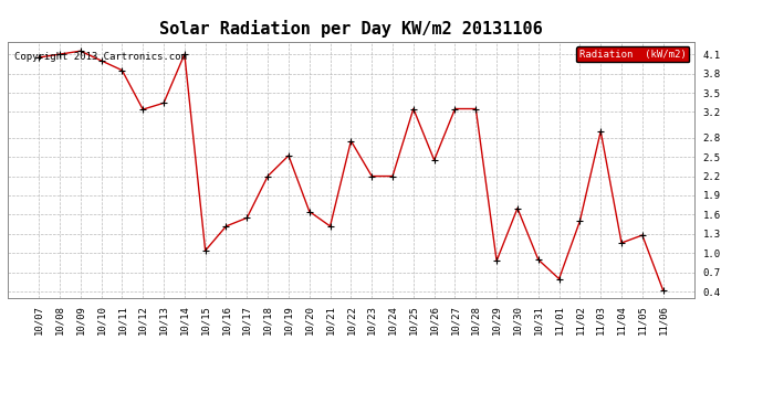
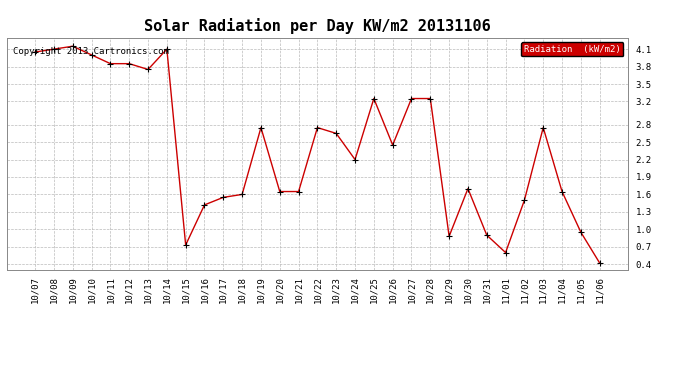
10/12: 3.24 -> 3.85
10/13: 3.34 -> 3.75
10/15: 1.04 -> 0.73
10/18: 2.20 -> 1.60
10/19: 2.52 -> 2.75
10/21: 1.42 -> 1.65
10/23: 2.20 -> 2.65
11/03: 2.90 -> 2.75
11/04: 1.16 -> 1.65
11/05: 1.28 -> 0.95
